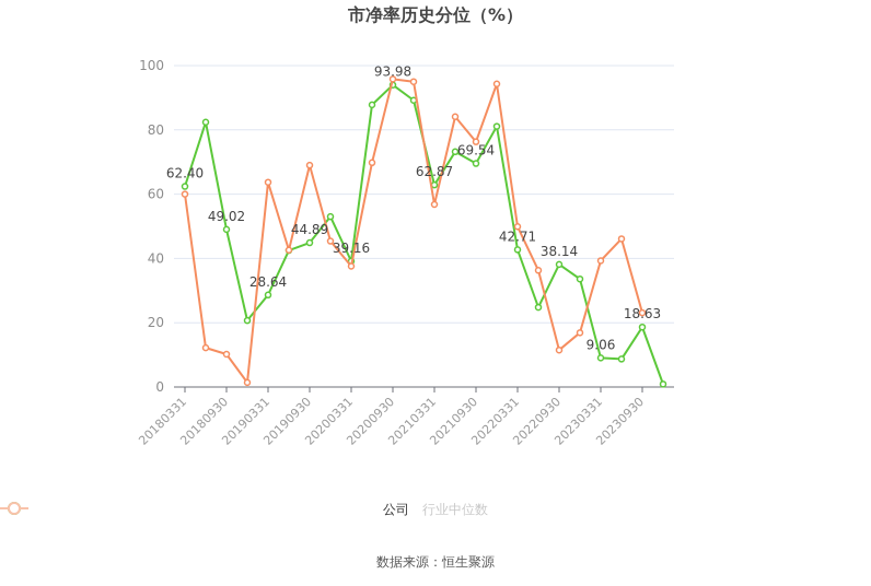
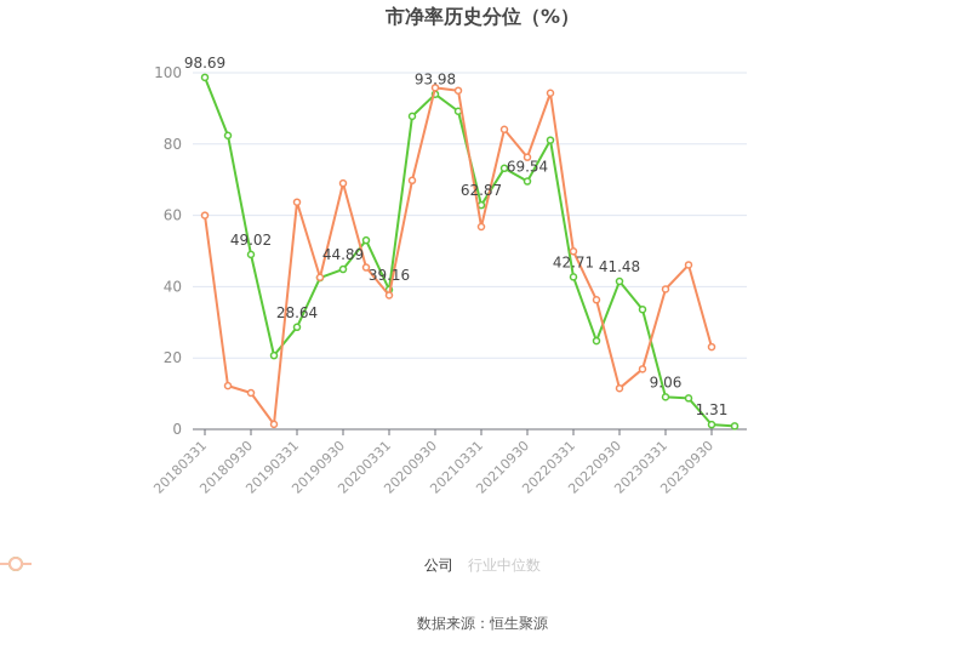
公司/20180331: 62.40 -> 98.69
公司/20220930: 38.14 -> 41.48
公司/20230930: 18.63 -> 1.31
